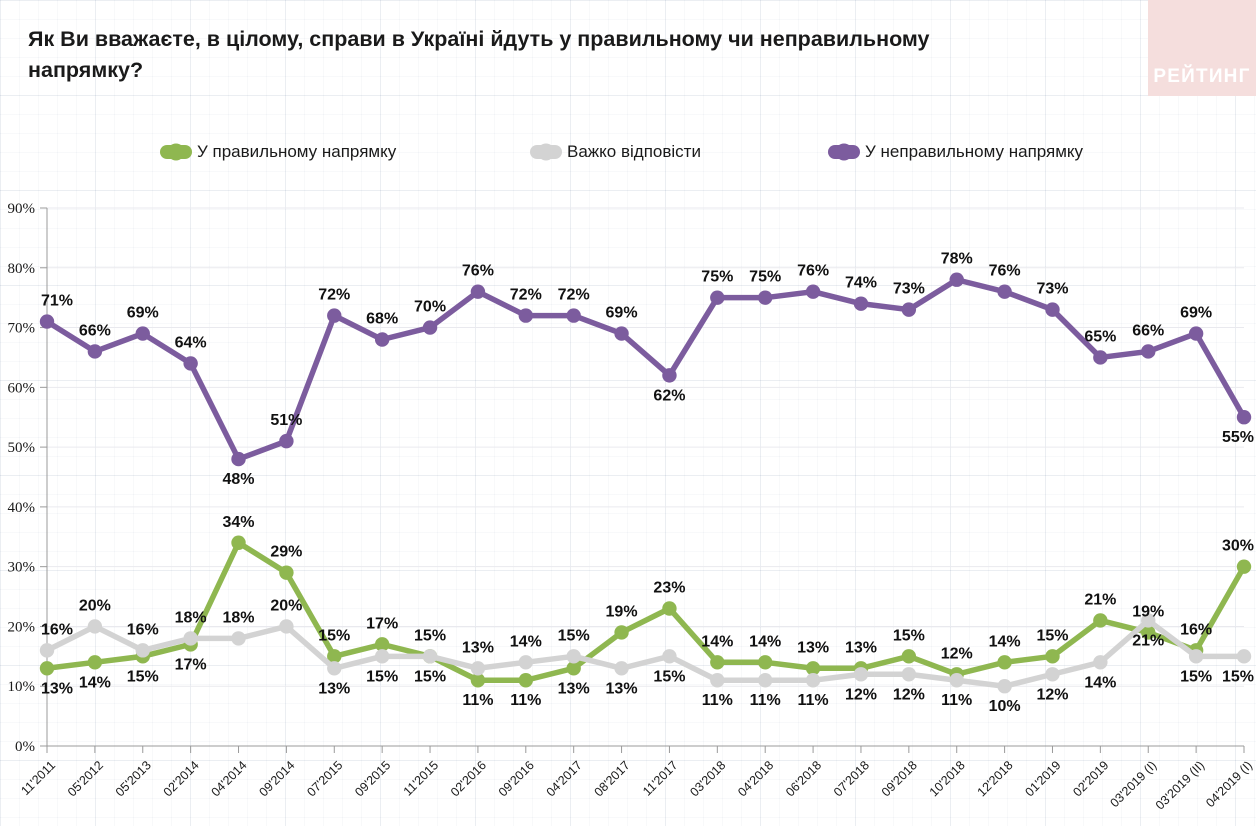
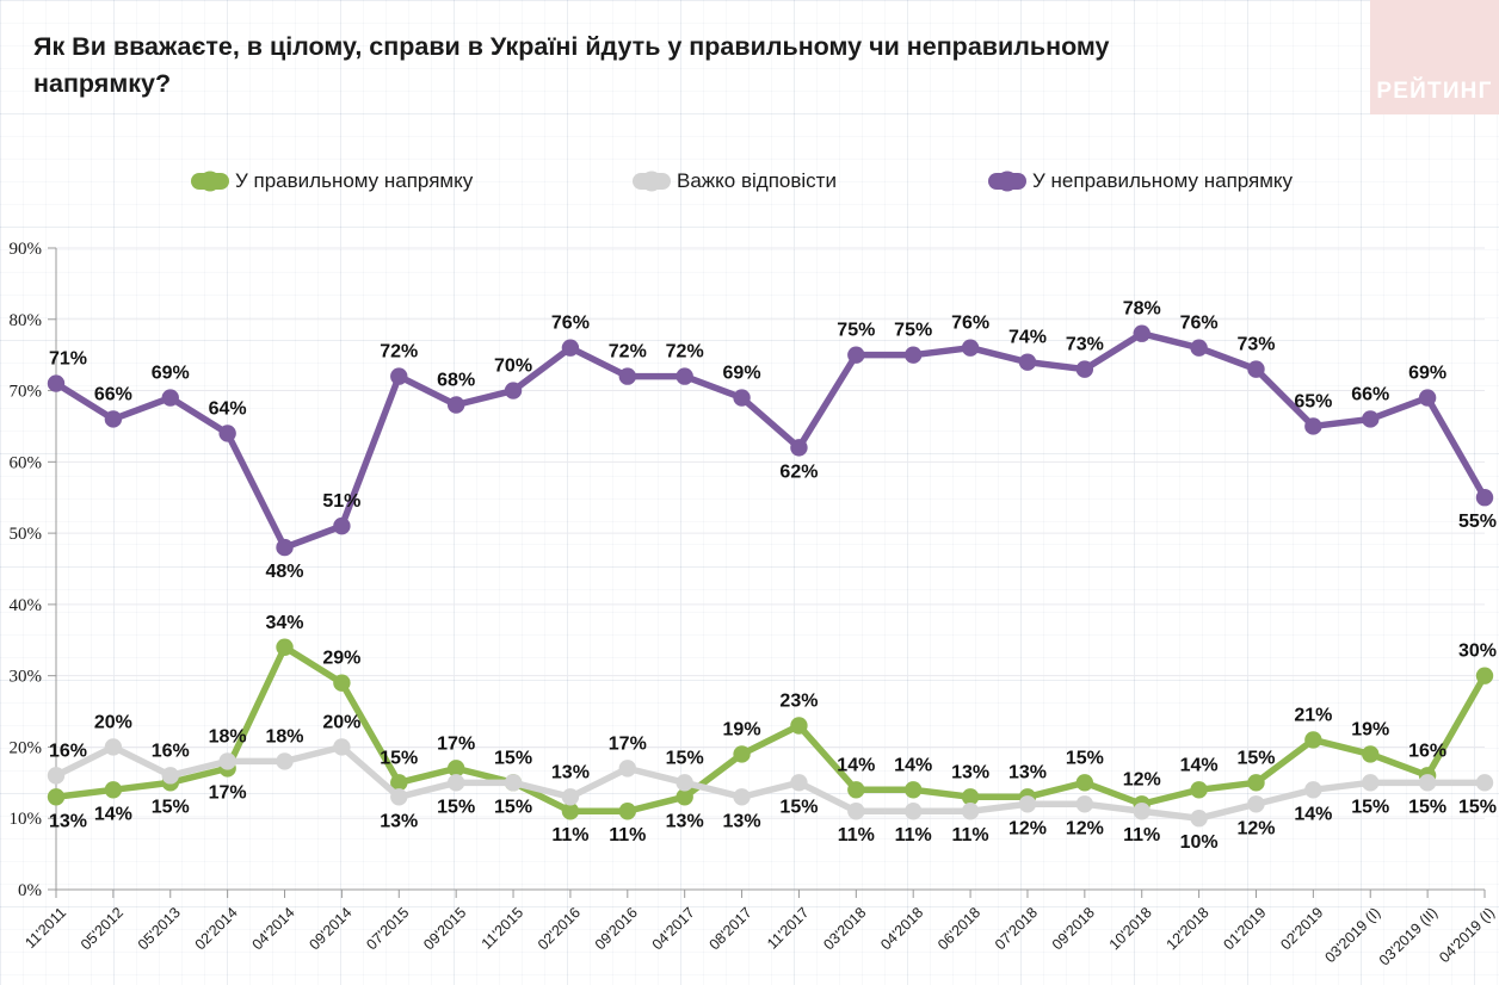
Важко відповісти/09'2016: 14% -> 17%
Важко відповісти/03'2019 (I): 21% -> 15%
